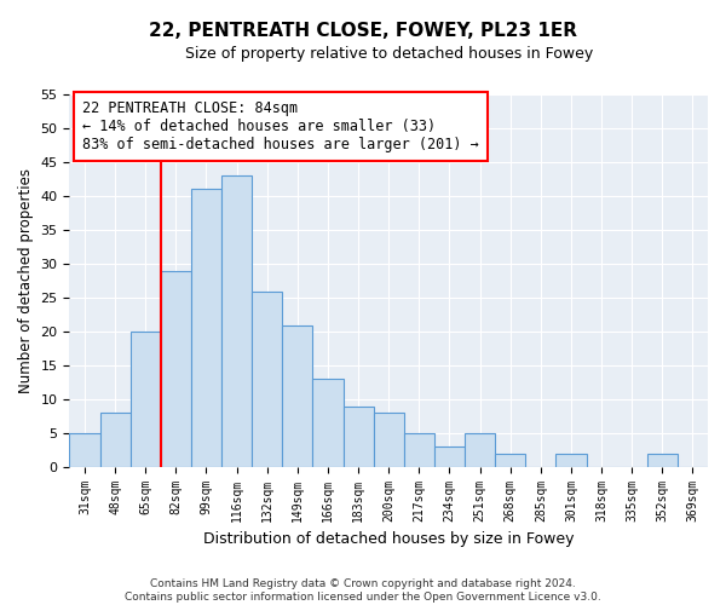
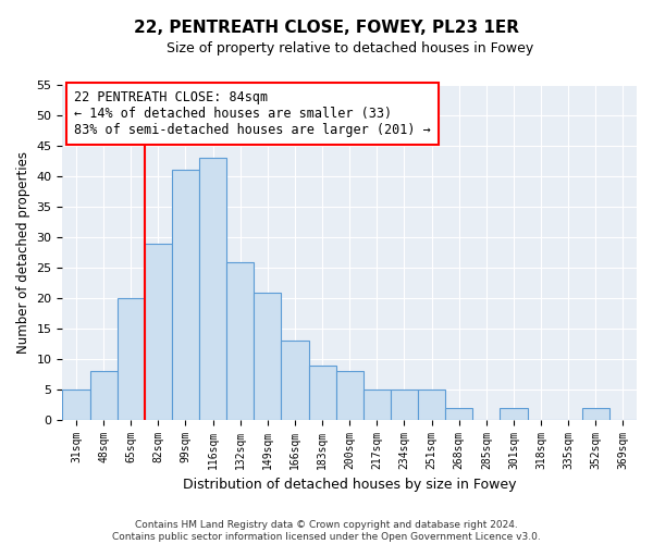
234sqm: 3 -> 5
